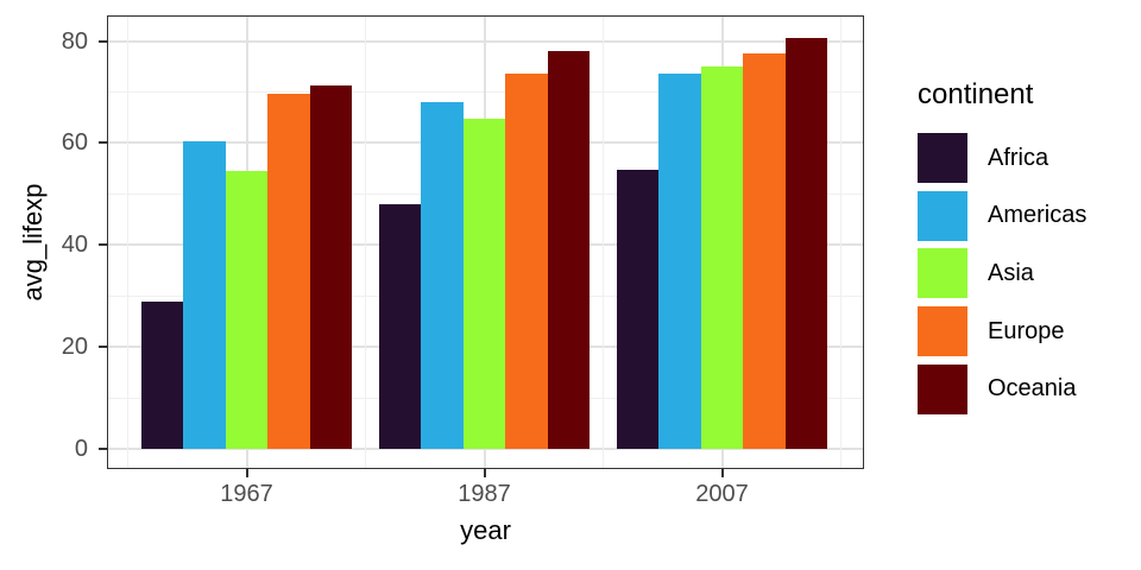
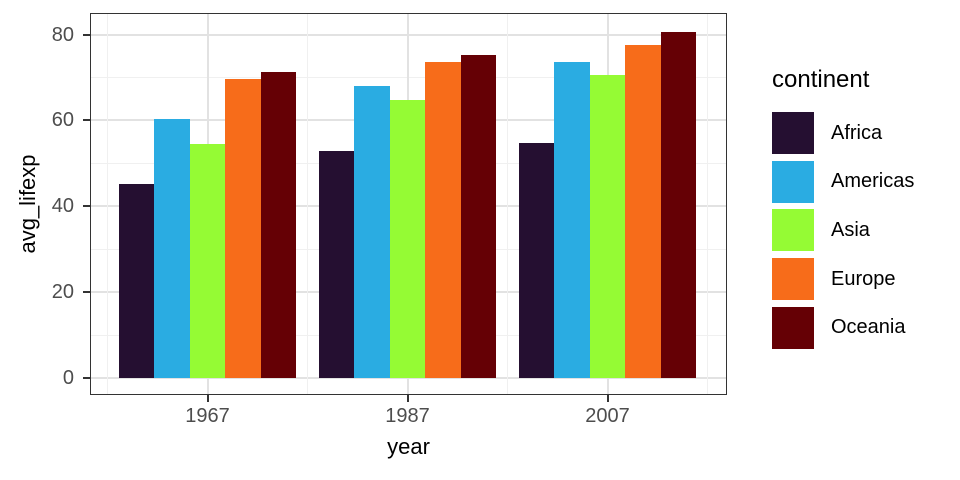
Africa/1967: 29 -> 45
Africa/1987: 48 -> 53
Oceania/1987: 78 -> 75
Asia/2007: 75 -> 71
